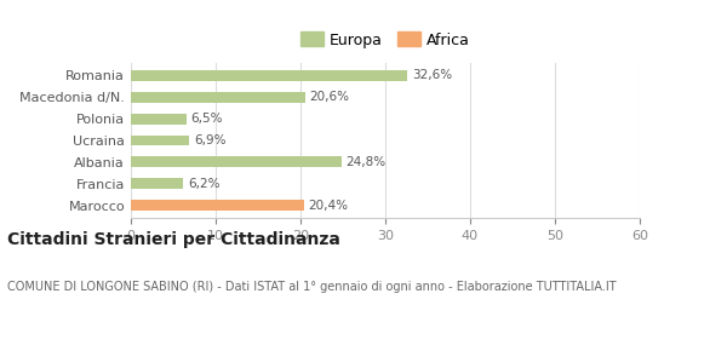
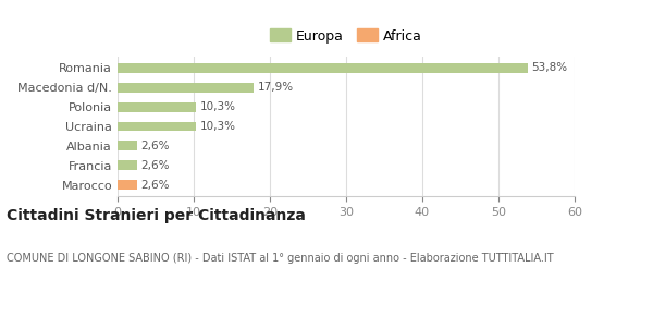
Romania: 32,6% -> 53,8%
Macedonia d/N.: 20,6% -> 17,9%
Polonia: 6,5% -> 10,3%
Ucraina: 6,9% -> 10,3%
Albania: 24,8% -> 2,6%
Francia: 6,2% -> 2,6%
Marocco: 20,4% -> 2,6%
